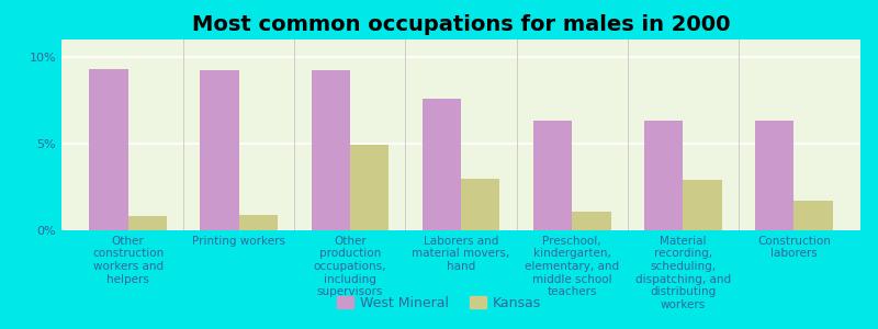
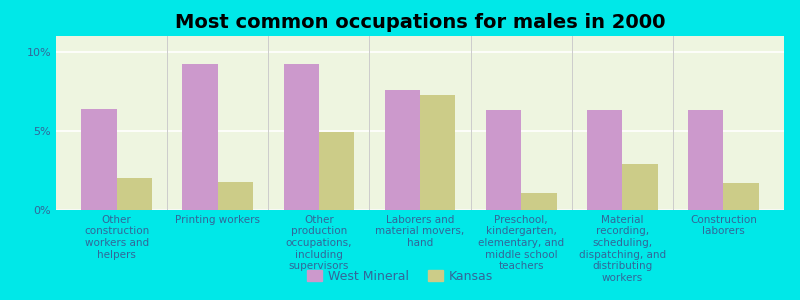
West Mineral/Other construction workers and helpers: 9.3% -> 6.4%
Kansas/Other construction workers and helpers: 0.8% -> 2.0%
Kansas/Printing workers: 0.9% -> 1.8%
Kansas/Laborers and material movers, hand: 3.0% -> 7.3%
